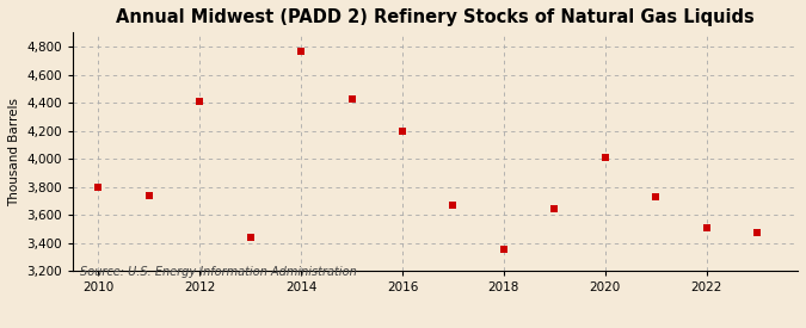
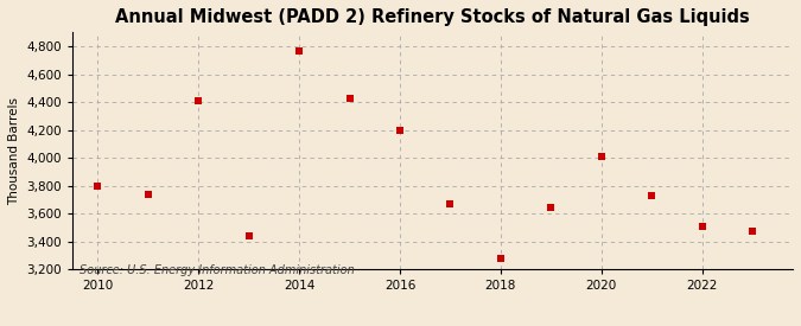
2018: 3,350 -> 3,280
